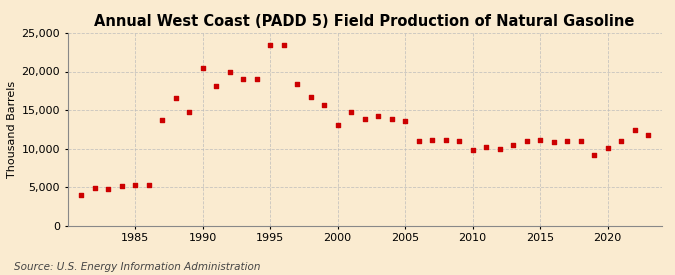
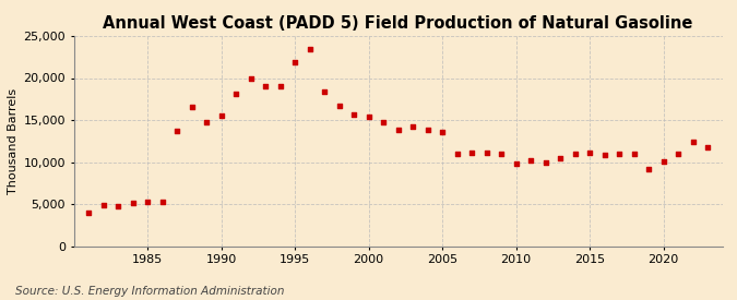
1990: 20,400 -> 15,500
1995: 23,400 -> 21,900
2000: 13,000 -> 15,400
